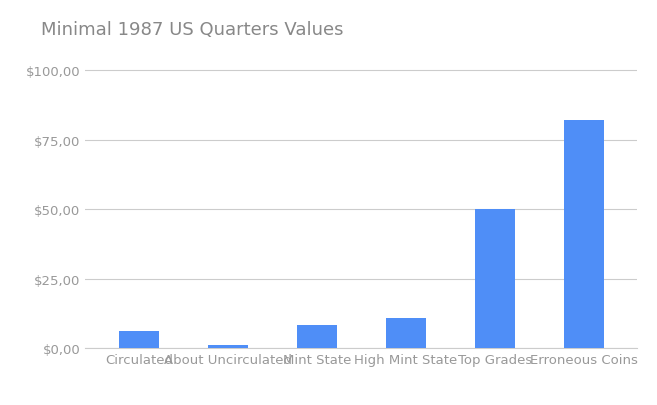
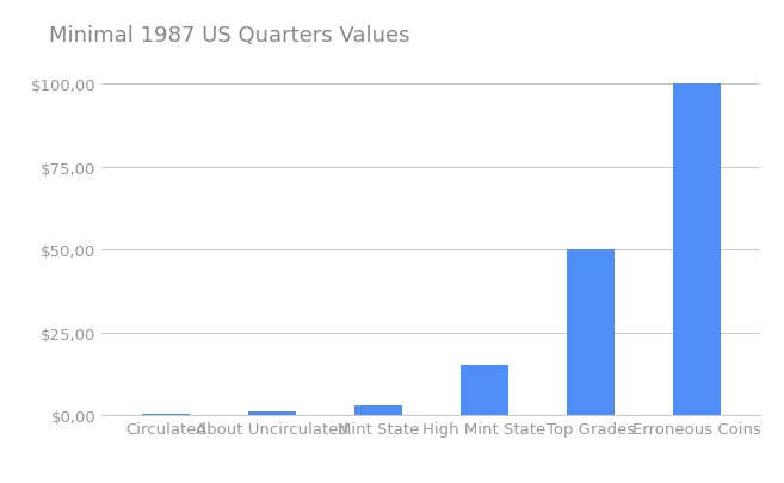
Circulated: $6,0 -> $0,2
Mint State: $8,5 -> $3,0
High Mint State: $11,0 -> $15,0
Erroneous Coins: $82,0 -> $100,0
